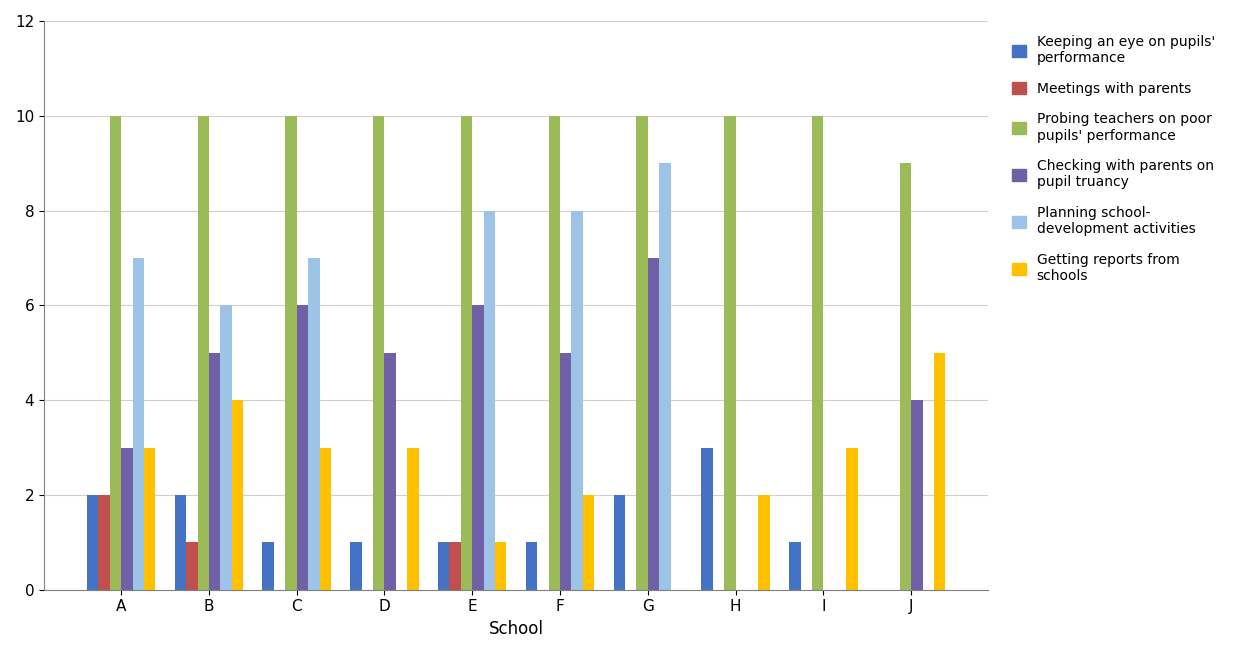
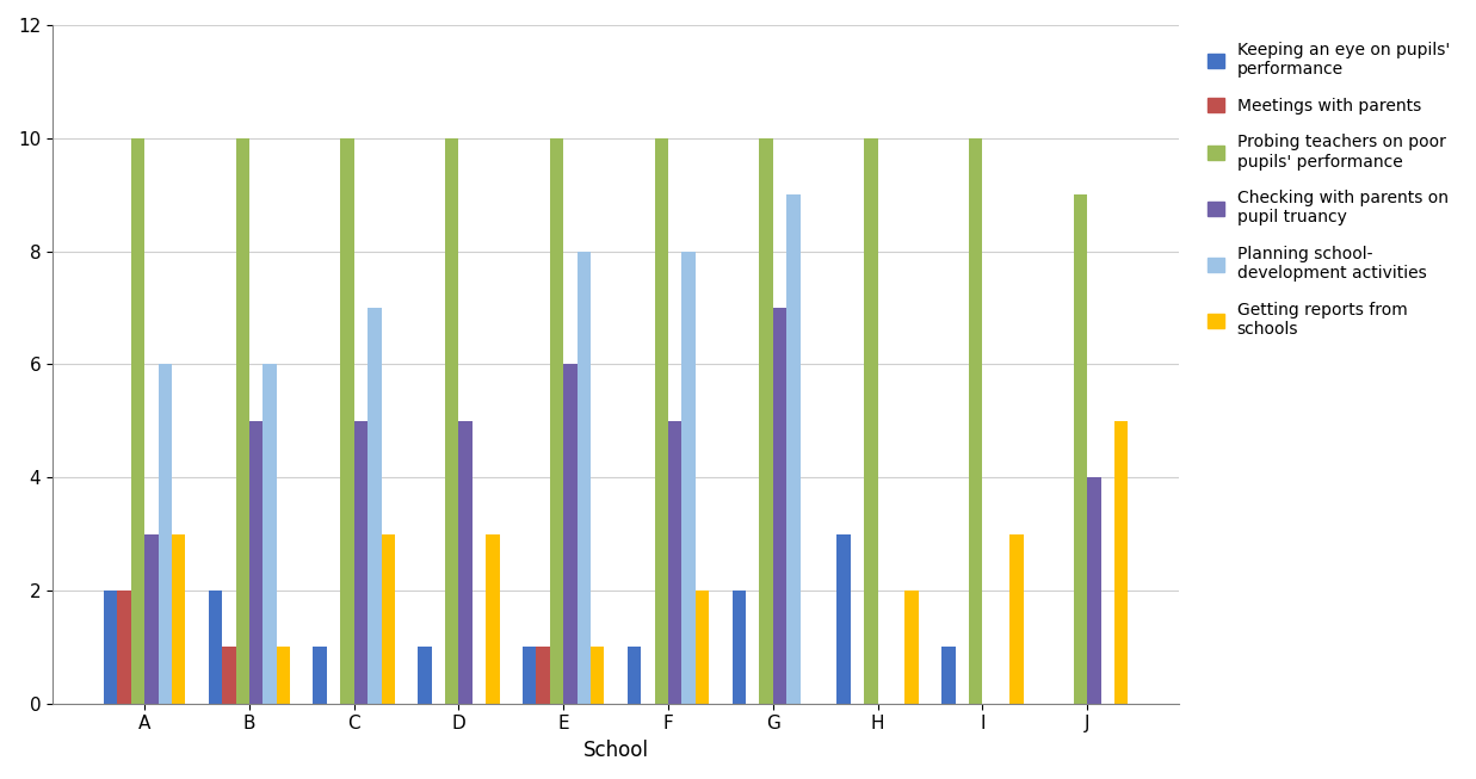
Planning school- development activities/A: 7 -> 6
Getting reports from schools/B: 4 -> 1
Checking with parents on pupil truancy/C: 6 -> 5
